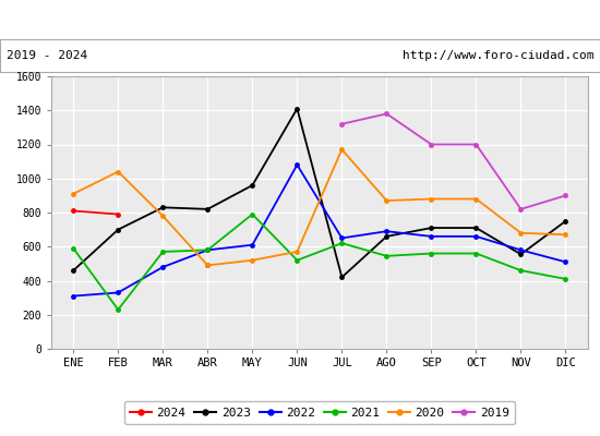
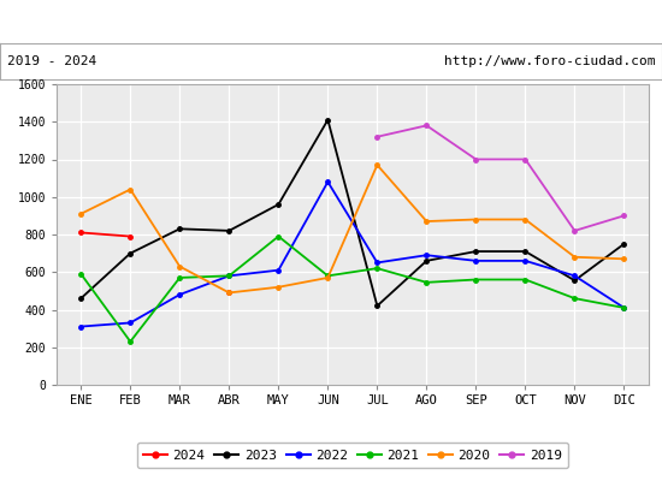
2020/MAR: 780 -> 630
2021/JUN: 520 -> 580
2022/DIC: 510 -> 410
